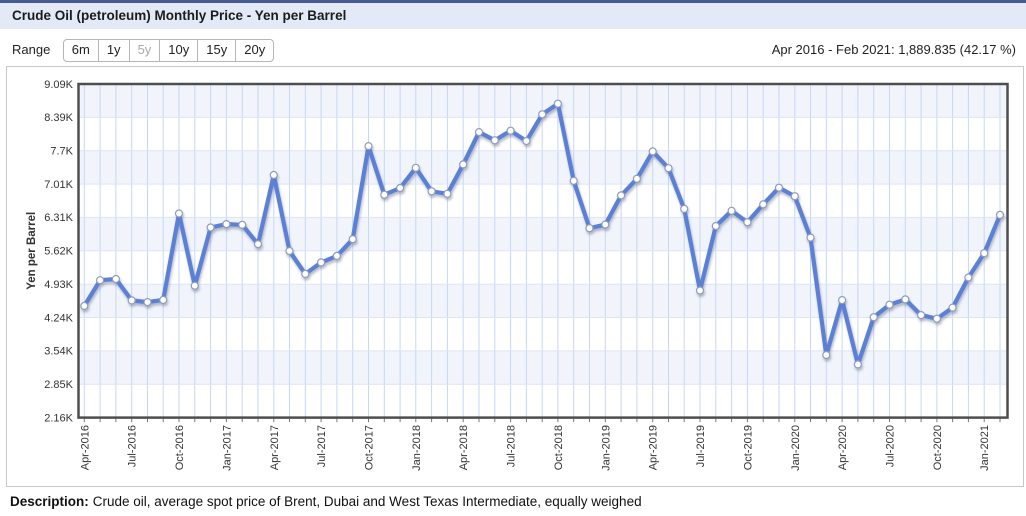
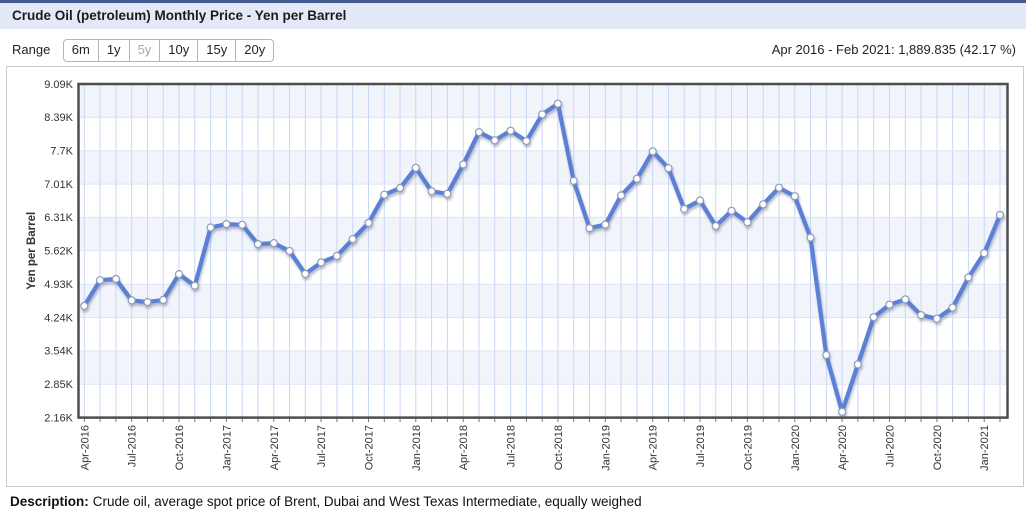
Oct-2016: 6.4K -> 5.1K
Apr-2017: 7.2K -> 5.8K
Oct-2017: 7.8K -> 6.2K
Jul-2019: 4.8K -> 6.7K
Apr-2020: 4.6K -> 2.3K
